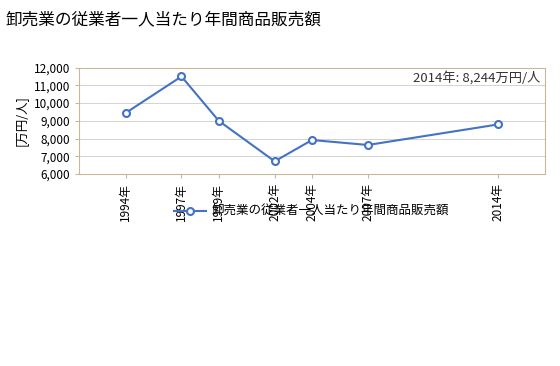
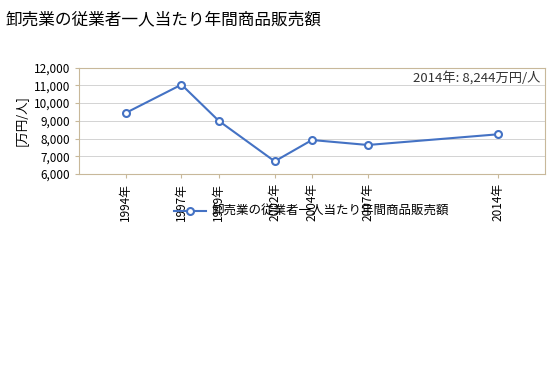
1997年: 11,500 -> 11,000
2014年: 8,800 -> 8,200
